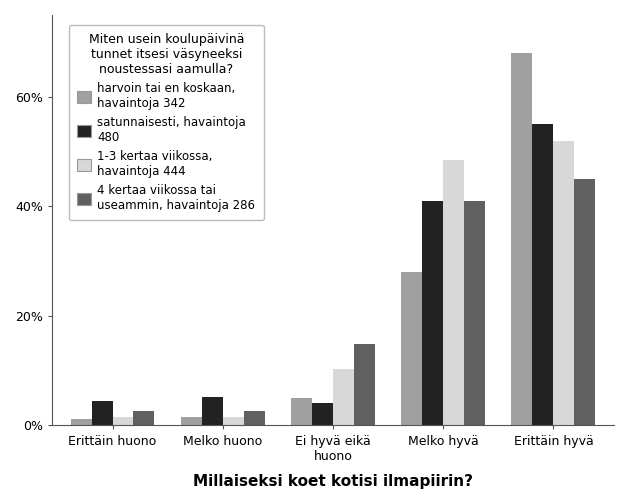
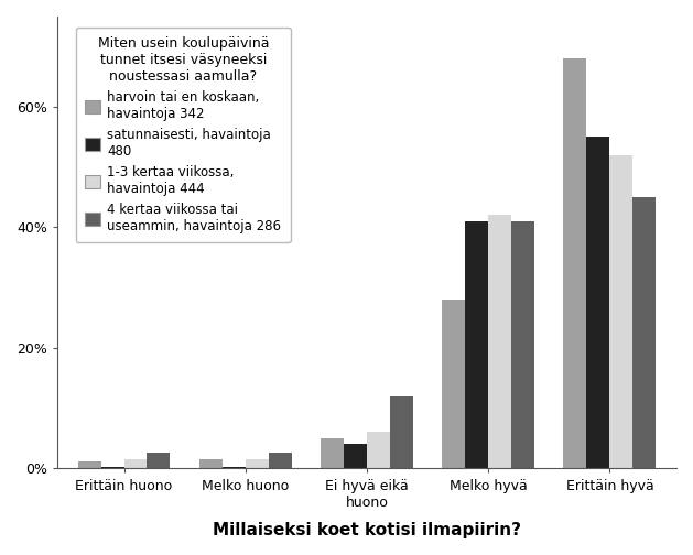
satunnaisesti, havaintoja 480/Erittäin huono: 4.4% -> 0.3%
satunnaisesti, havaintoja 480/Melko huono: 5.2% -> 0.2%
1-3 kertaa viikossa, havaintoja 444/Ei hyvä eikä huono: 10.2% -> 6.0%
4 kertaa viikossa tai useammin, havaintoja 286/Ei hyvä eikä huono: 14.8% -> 12.0%
1-3 kertaa viikossa, havaintoja 444/Melko hyvä: 48.4% -> 42.0%
